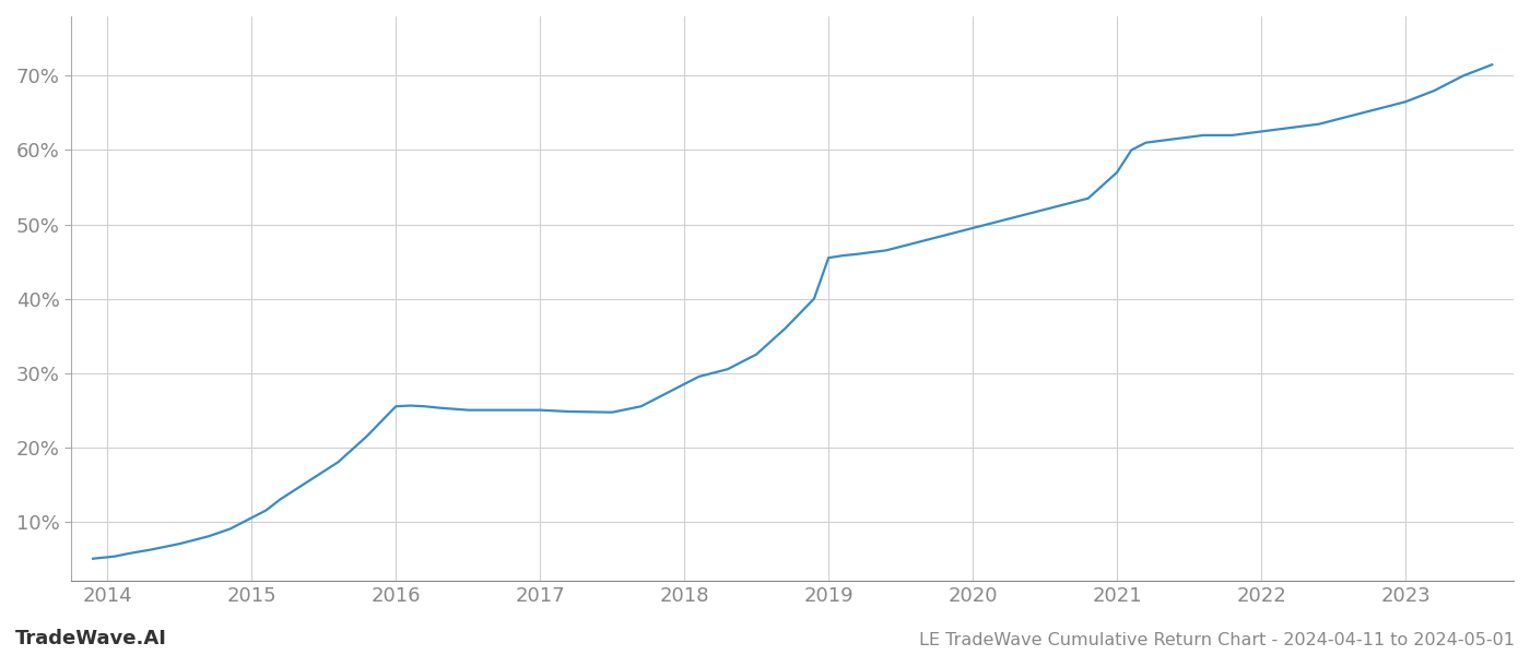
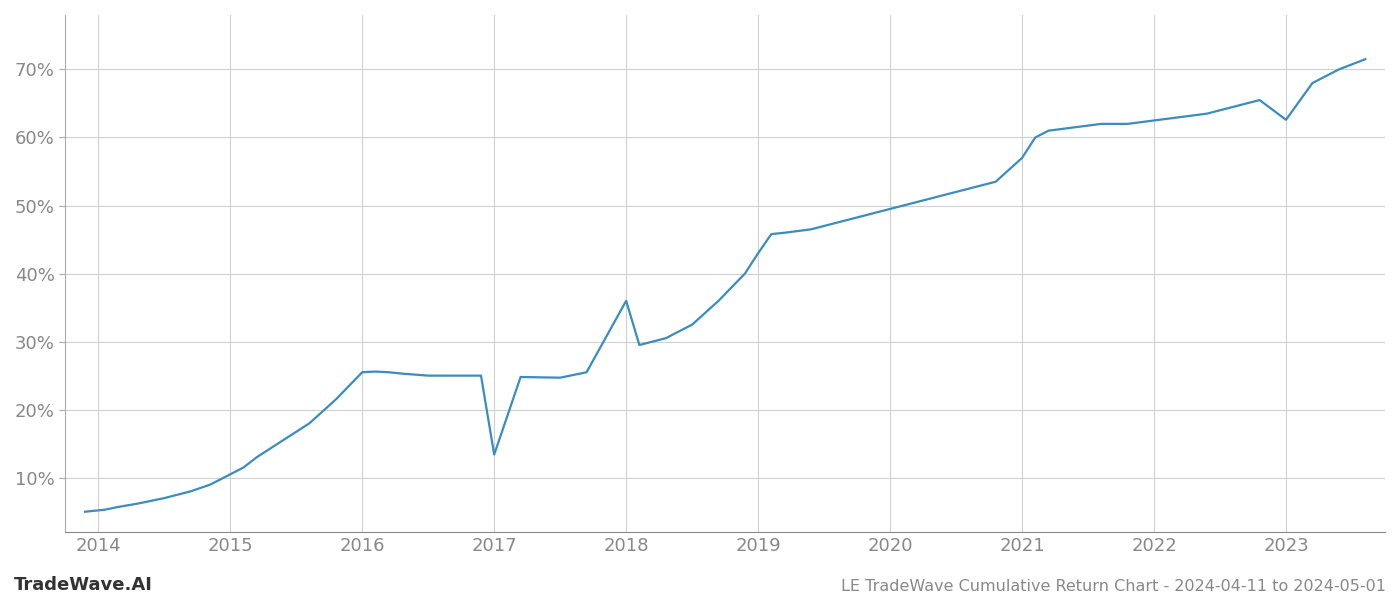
2017: 25.0% -> 13.4%
2018: 28.5% -> 36.0%
2019: 45.5% -> 43.0%
2023: 66.5% -> 62.6%
